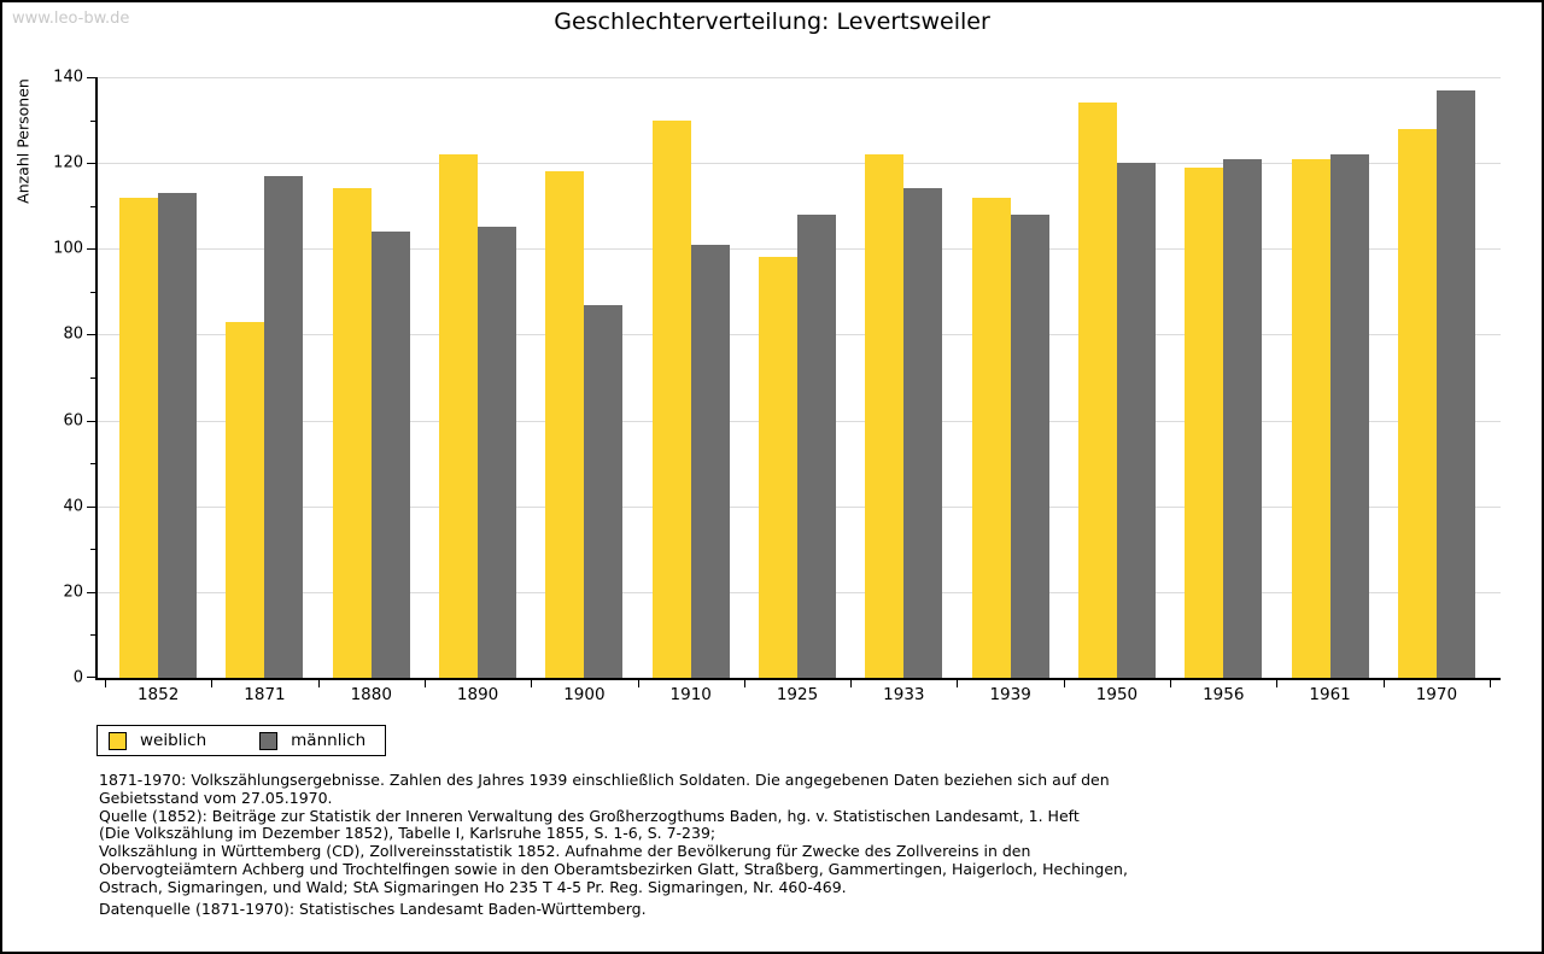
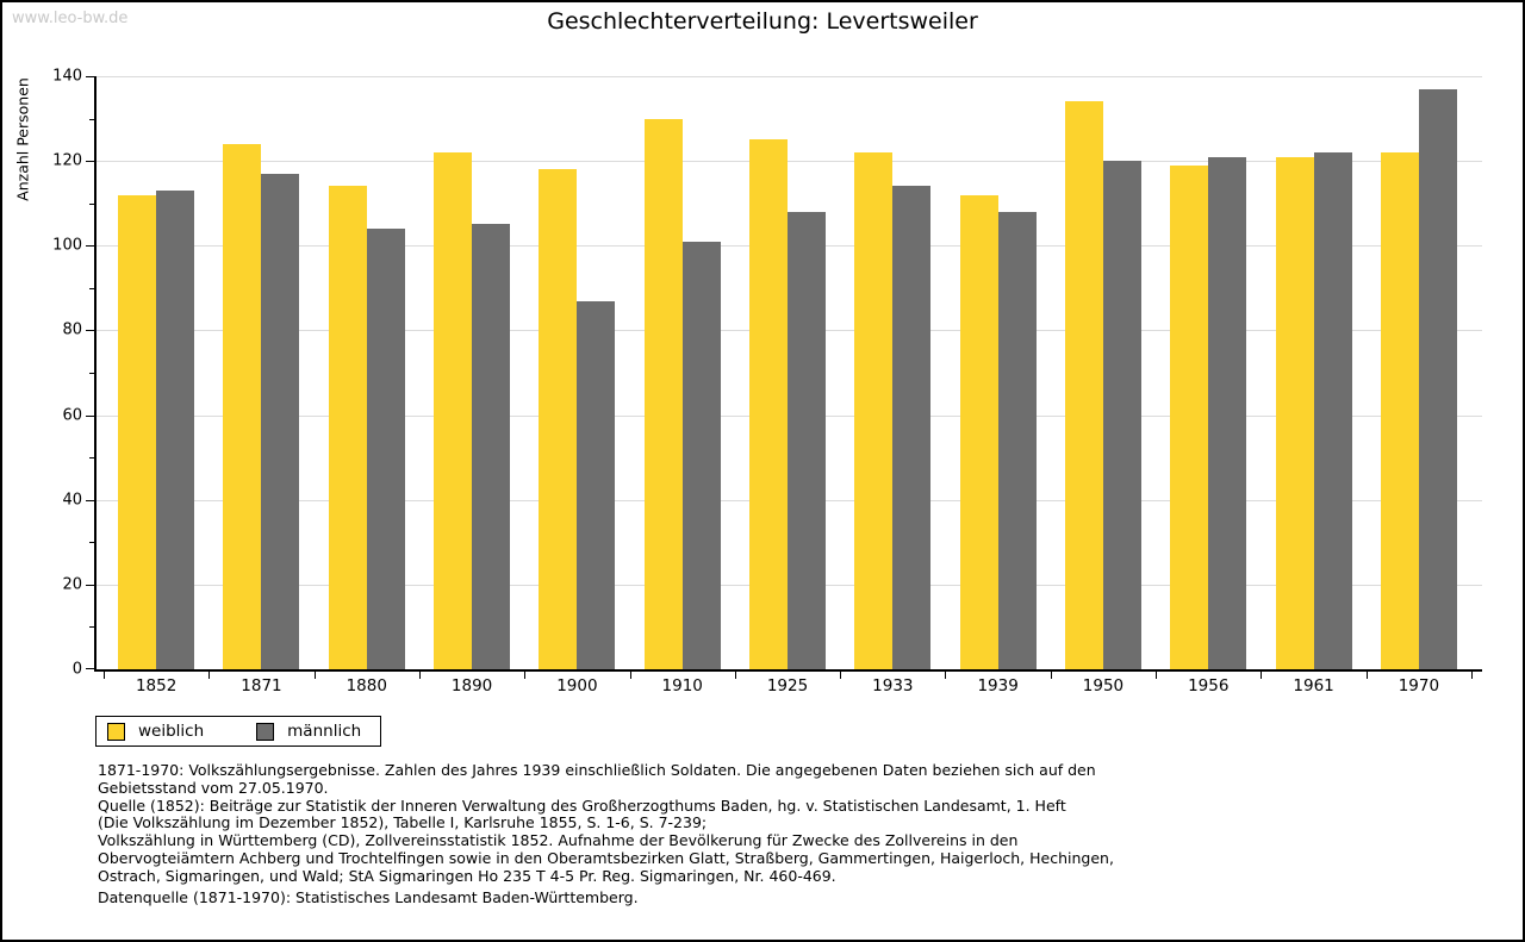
weiblich/1871: 83 -> 124
weiblich/1925: 98 -> 125
weiblich/1970: 128 -> 122
